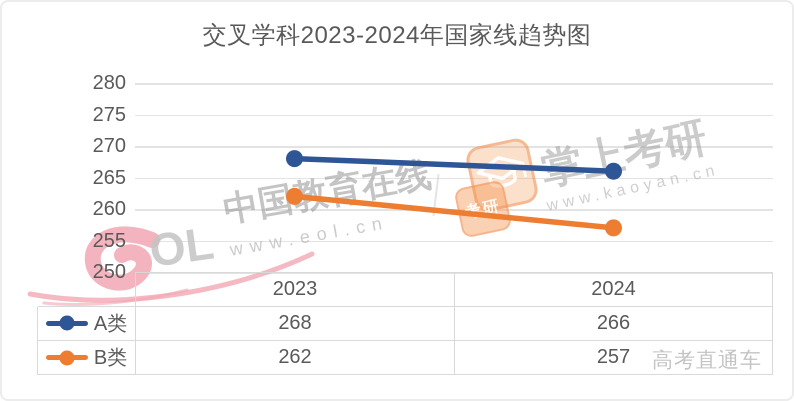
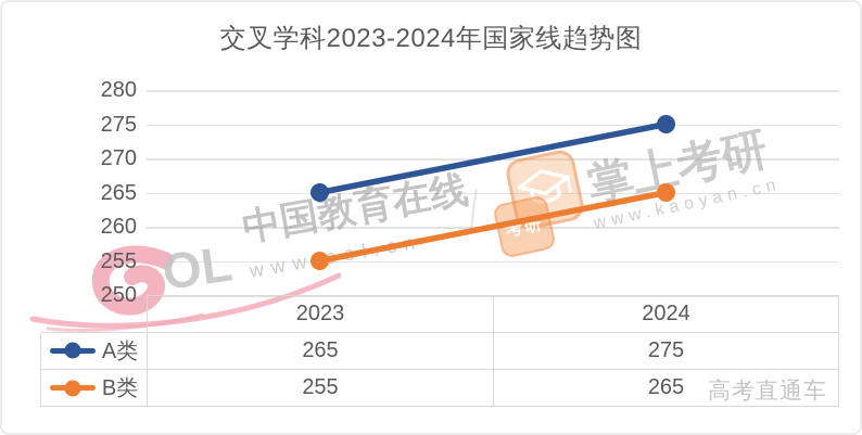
A类/2023: 268 -> 265
B类/2023: 262 -> 255
A类/2024: 266 -> 275
B类/2024: 257 -> 265
